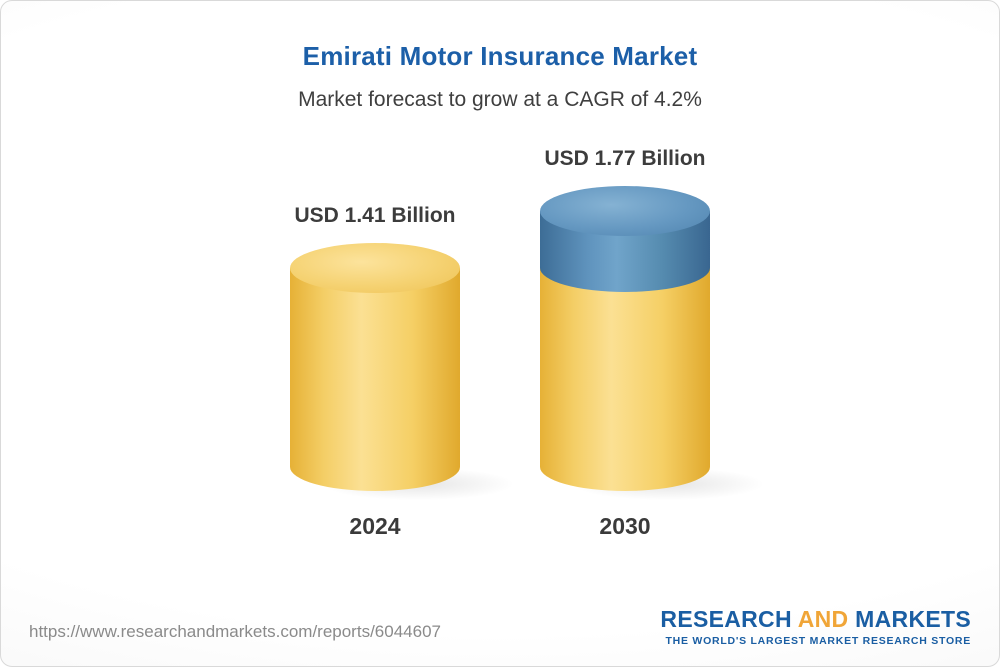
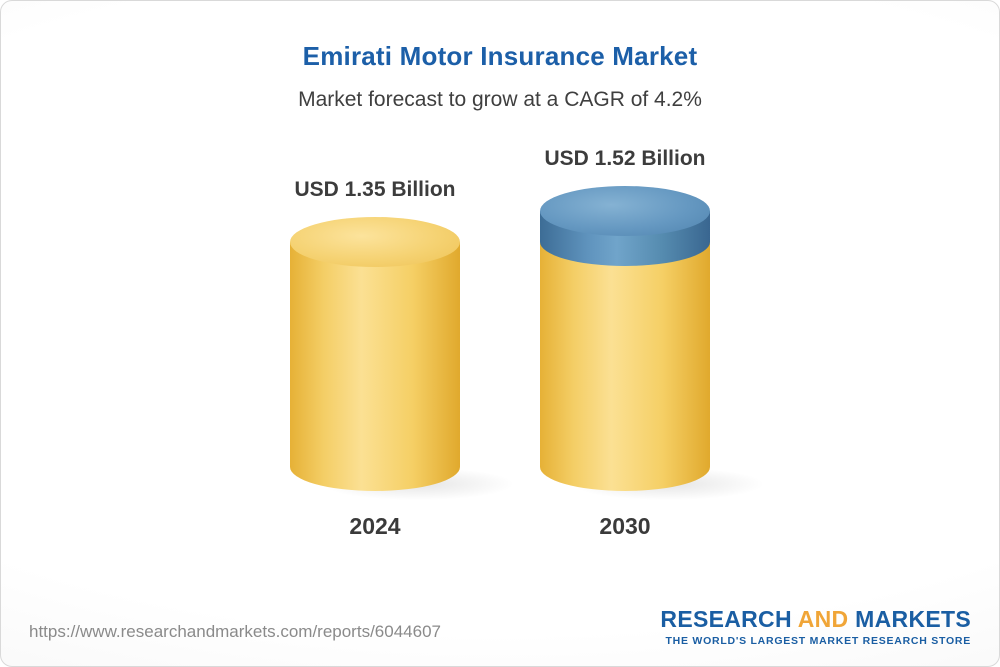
2024: 1.41 -> 1.35
2030: 1.77 -> 1.52
